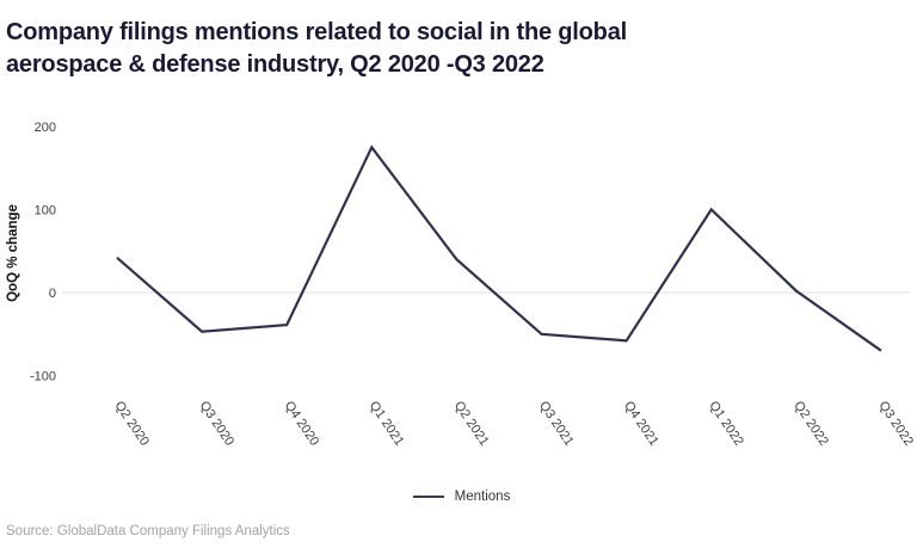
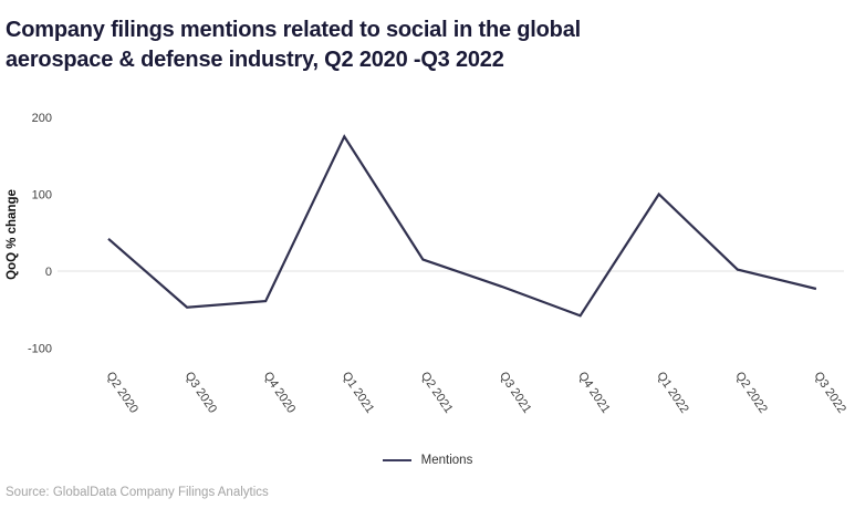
Q2 2021: 40 -> 20
Q3 2021: -50 -> -20
Q3 2022: -70 -> -20
